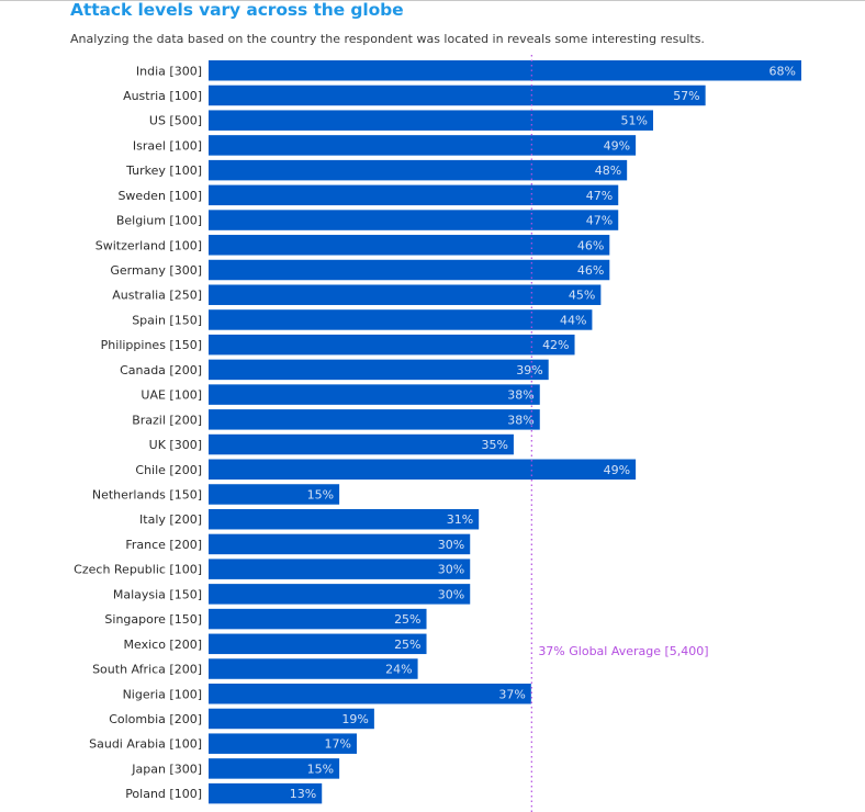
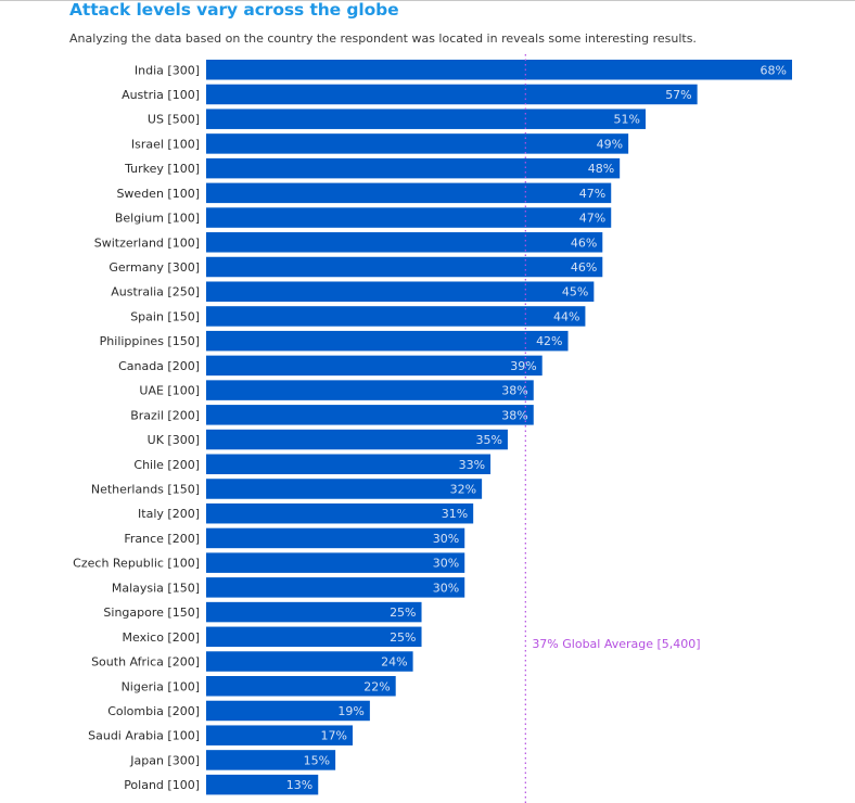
Chile [200]: 49% -> 33%
Netherlands [150]: 15% -> 32%
Nigeria [100]: 37% -> 22%
